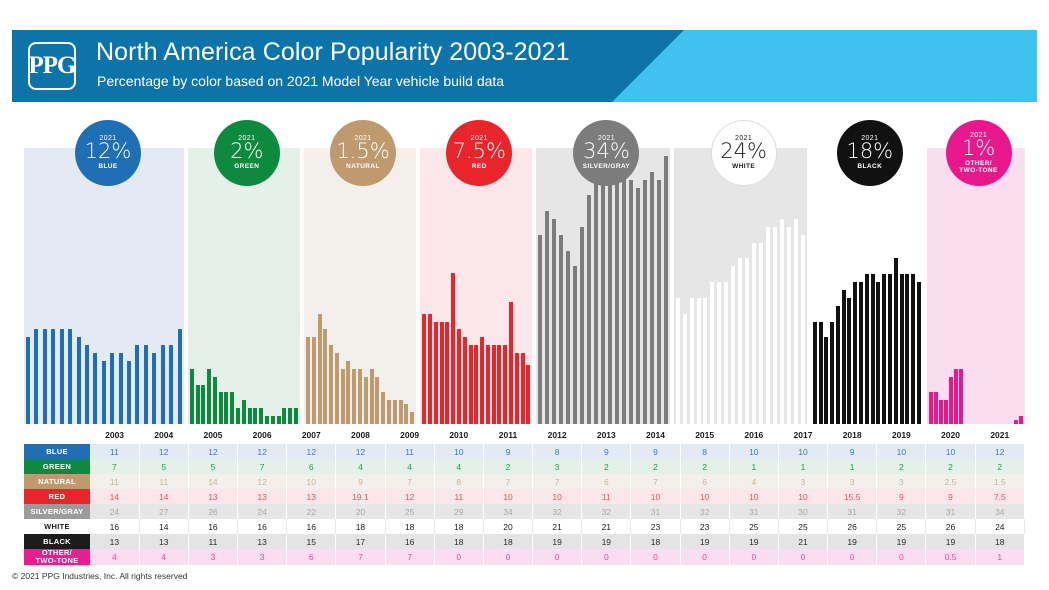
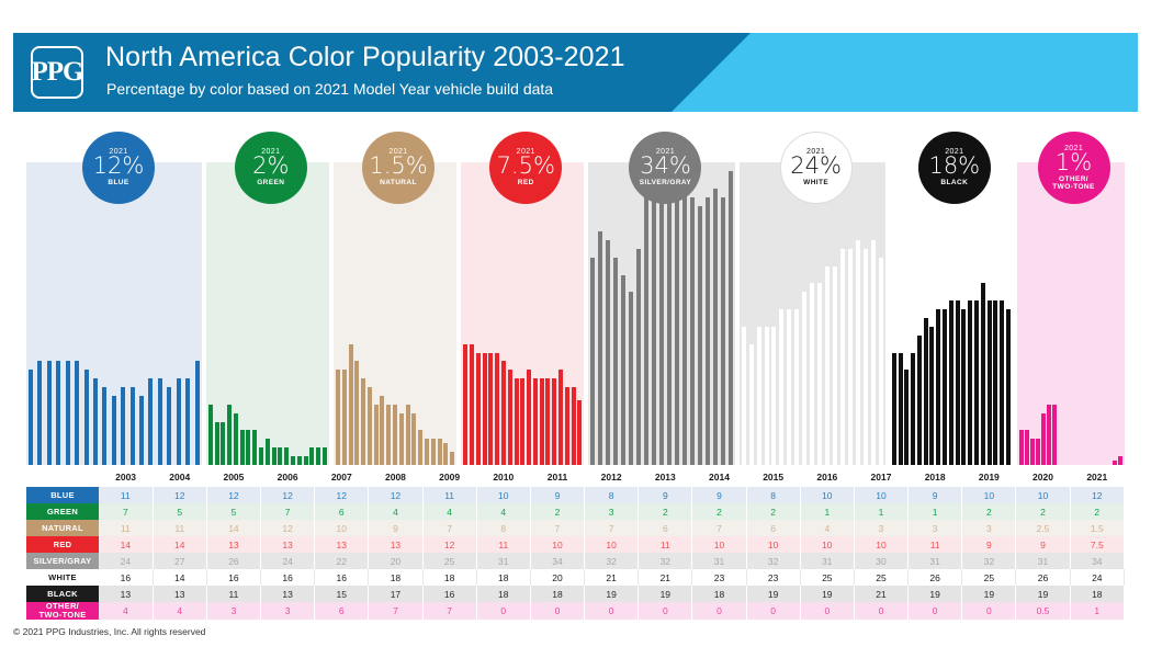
RED/2008: 19.1 -> 13
SILVER/GRAY/2010: 29 -> 31
RED/2018: 15.5 -> 11
